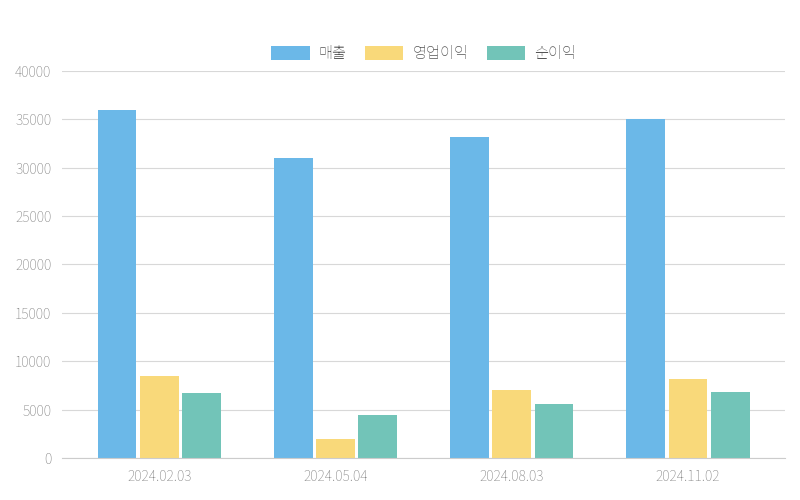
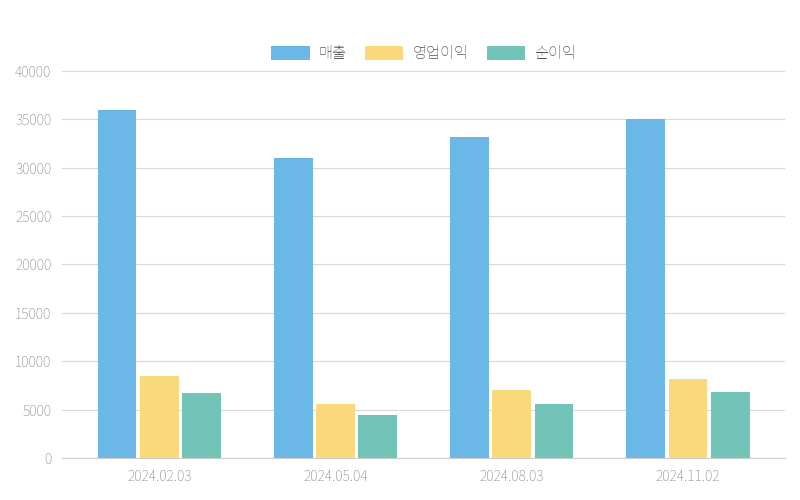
영업이익/2024.05.04: 2000 -> 5600
